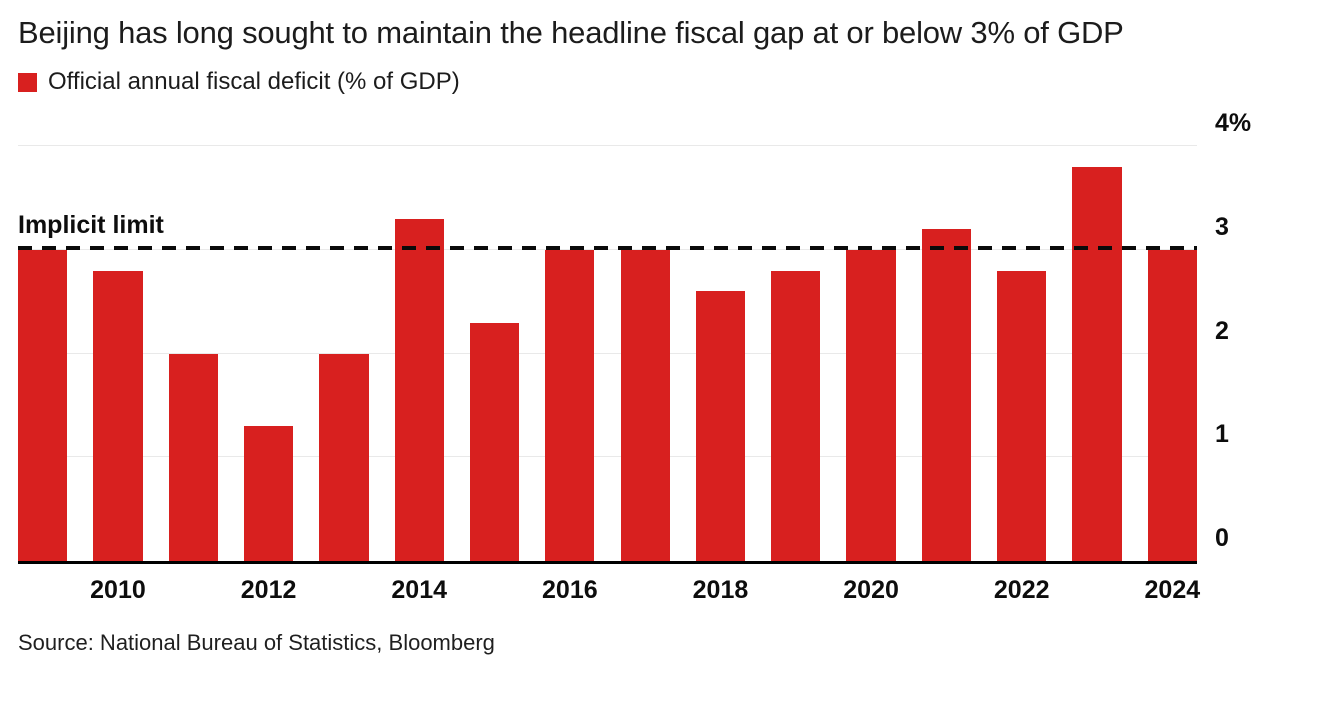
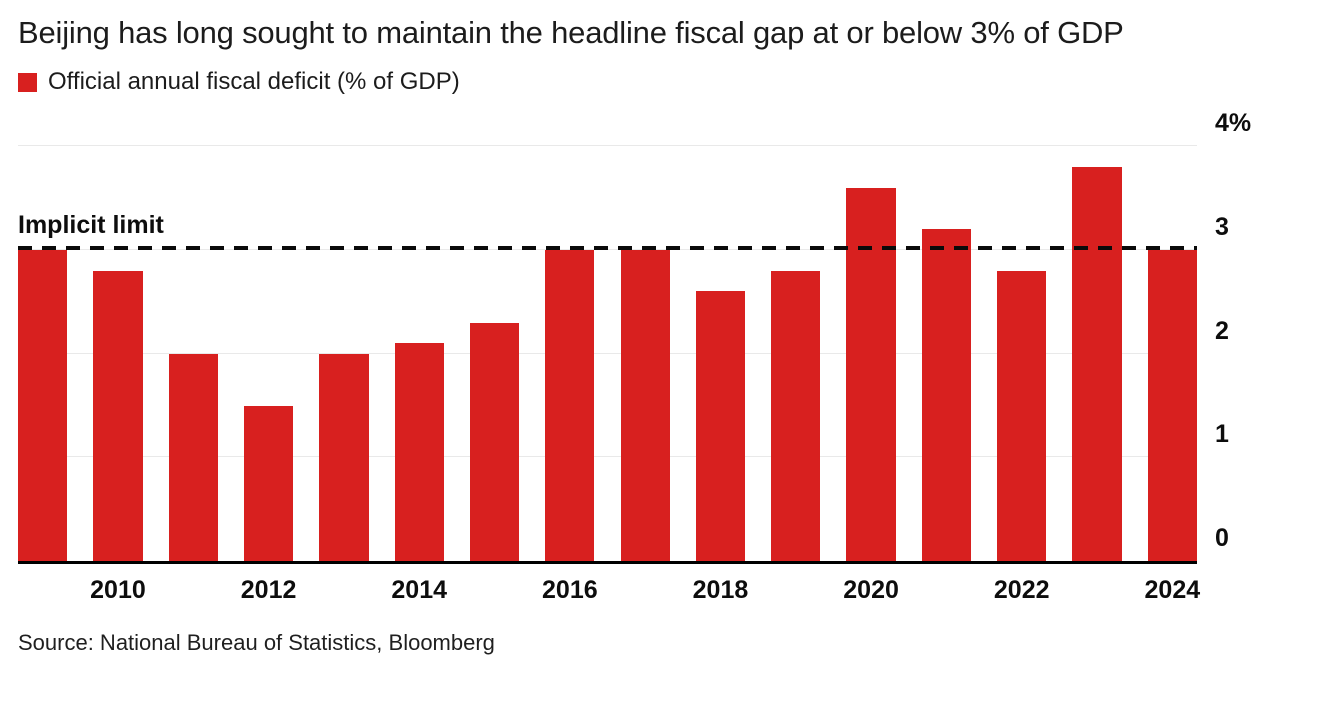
2012: 1.3% -> 1.5%
2014: 3.3% -> 2.1%
2020: 3.0% -> 3.6%
